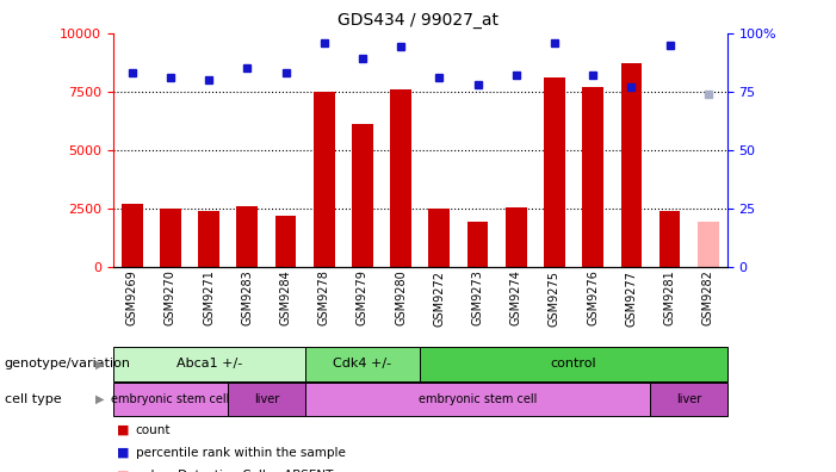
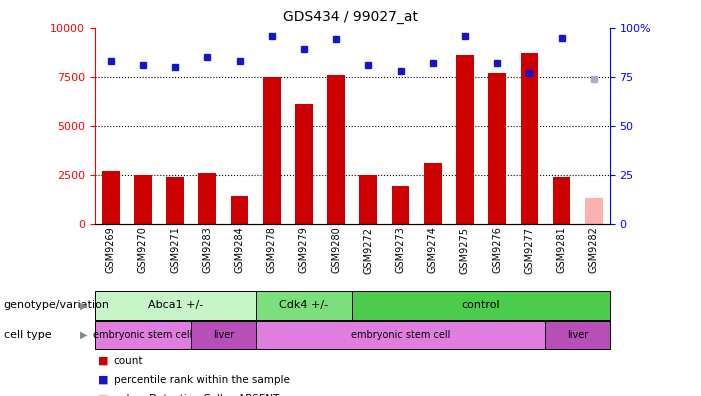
GSM9284: 2200 -> 1400
GSM9274: 2600 -> 3100
GSM9275: 8100 -> 8600
GSM9282: 1900 -> 1300
